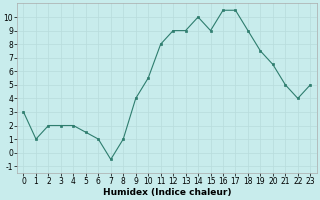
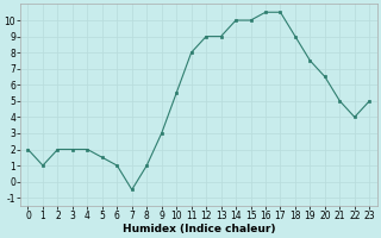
0: 3.0 -> 2.0
9: 4.0 -> 3.0
15: 9.0 -> 10.0
